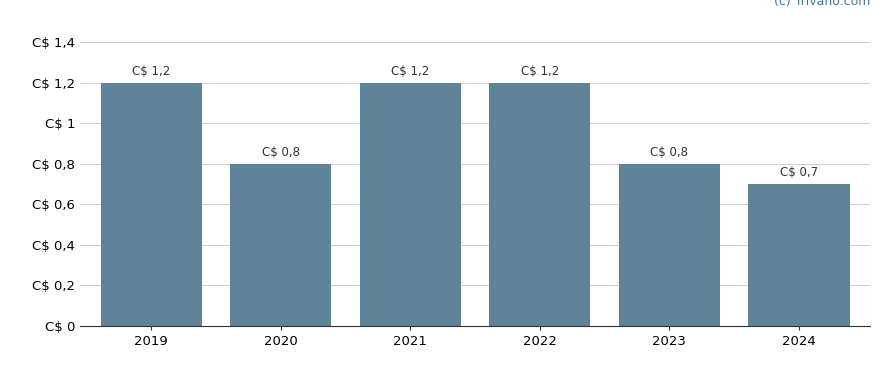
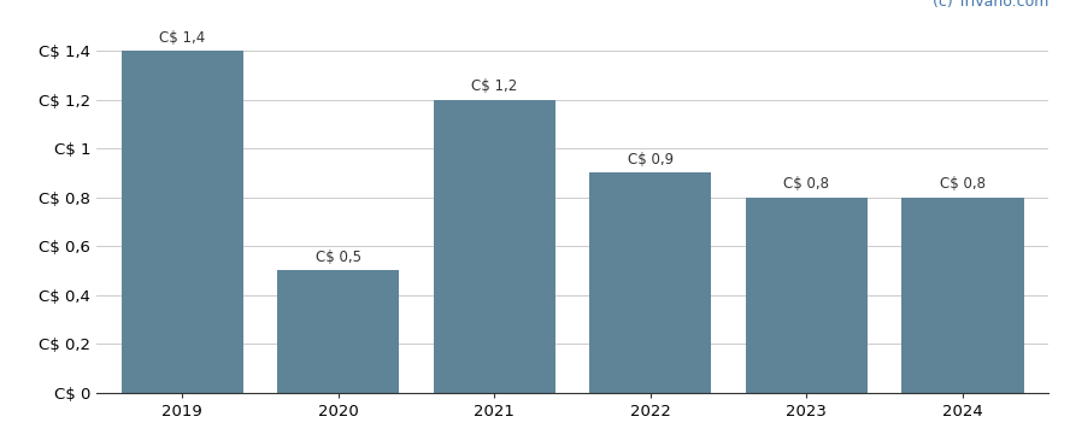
2019: 1,2 -> 1,4
2020: 0,8 -> 0,5
2022: 1,2 -> 0,9
2024: 0,7 -> 0,8
